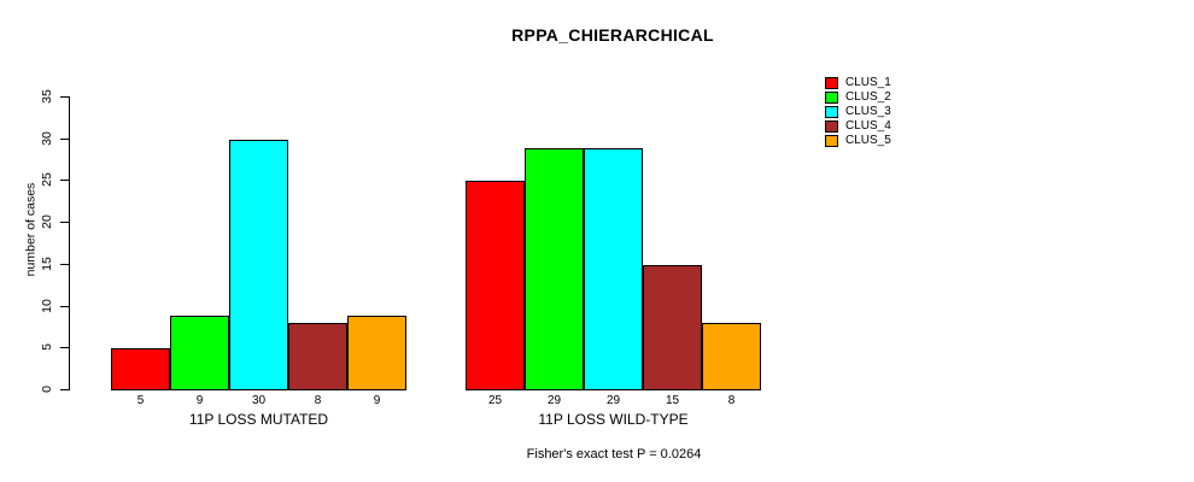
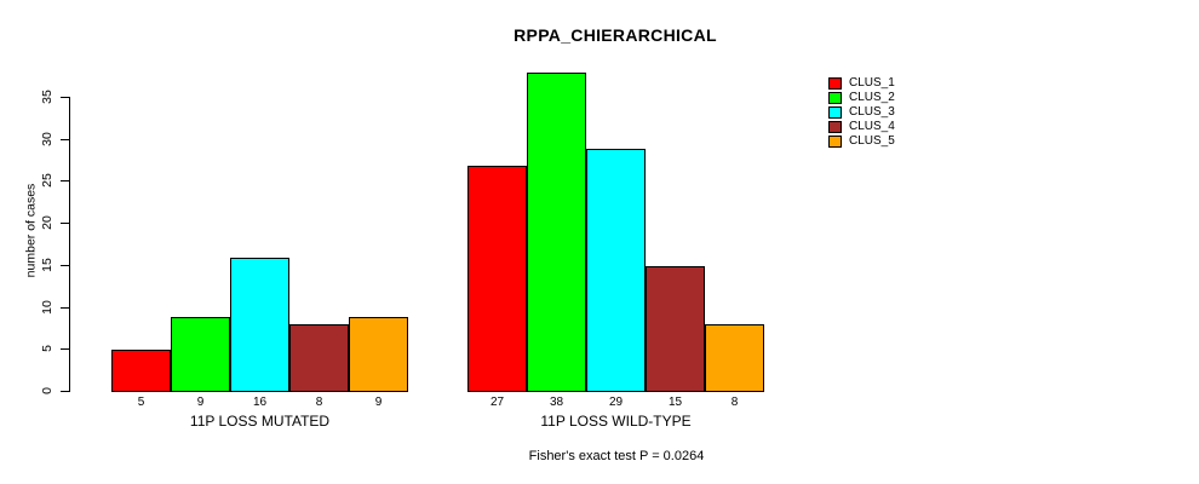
CLUS_3/11P LOSS MUTATED: 30 -> 16
CLUS_1/11P LOSS WILD-TYPE: 25 -> 27
CLUS_2/11P LOSS WILD-TYPE: 29 -> 38
